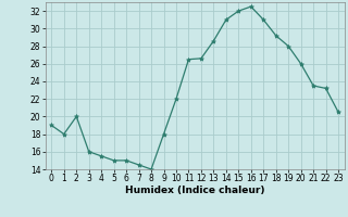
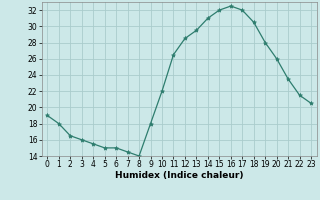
2: 20.0 -> 16.5
12: 26.6 -> 28.5
13: 28.6 -> 29.5
17: 31.0 -> 32.0
18: 29.2 -> 30.5
22: 23.2 -> 21.5
